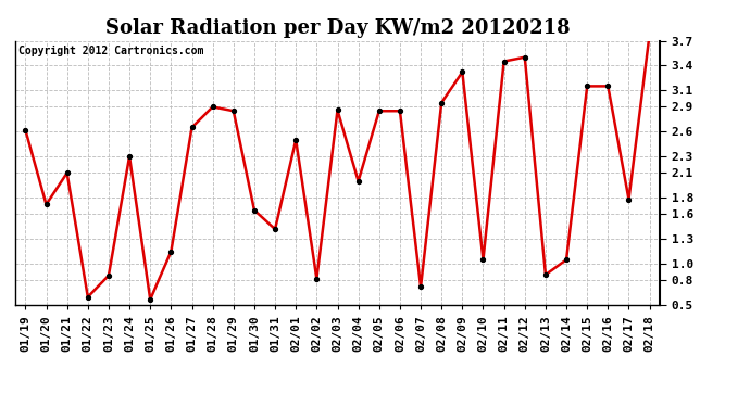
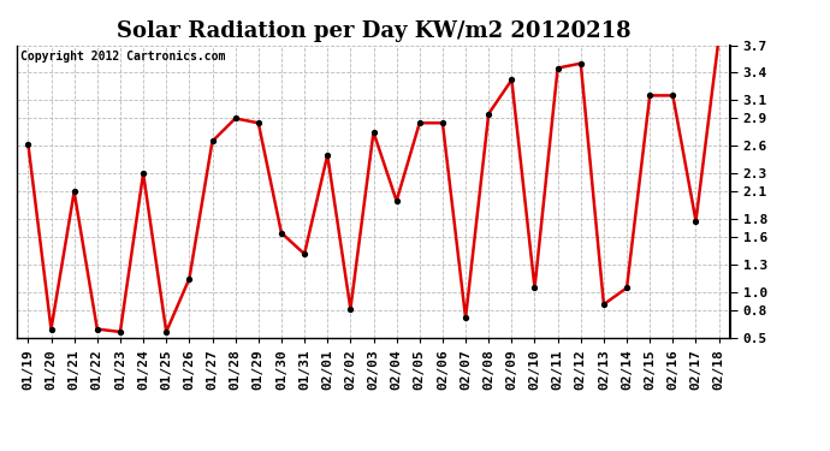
01/20: 1.72 -> 0.60
01/23: 0.86 -> 0.57
02/03: 2.86 -> 2.75
